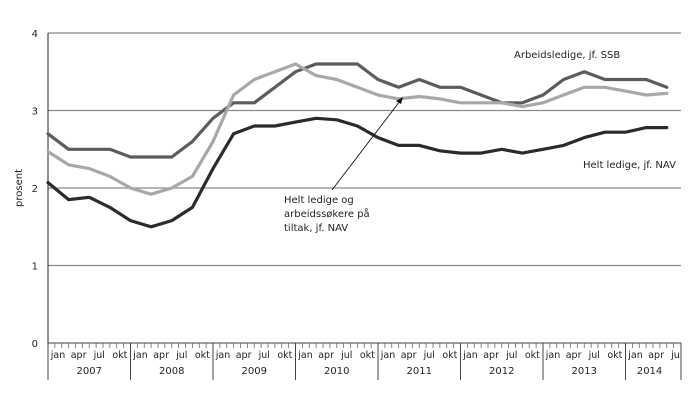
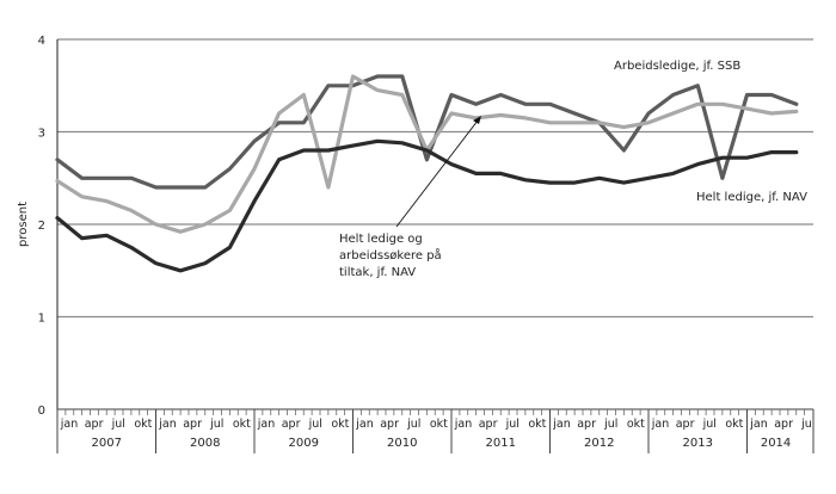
Arbeidsledige, jf. SSB/okt 2009: 3.3 -> 3.5
Helt ledige og arbeidssøkere på tiltak, jf. NAV/okt 2009: 3.5 -> 2.4
Arbeidsledige, jf. SSB/okt 2010: 3.6 -> 2.7
Helt ledige og arbeidssøkere på tiltak, jf. NAV/okt 2010: 3.3 -> 2.8
Arbeidsledige, jf. SSB/okt 2012: 3.1 -> 2.8
Arbeidsledige, jf. SSB/okt 2013: 3.4 -> 2.5
